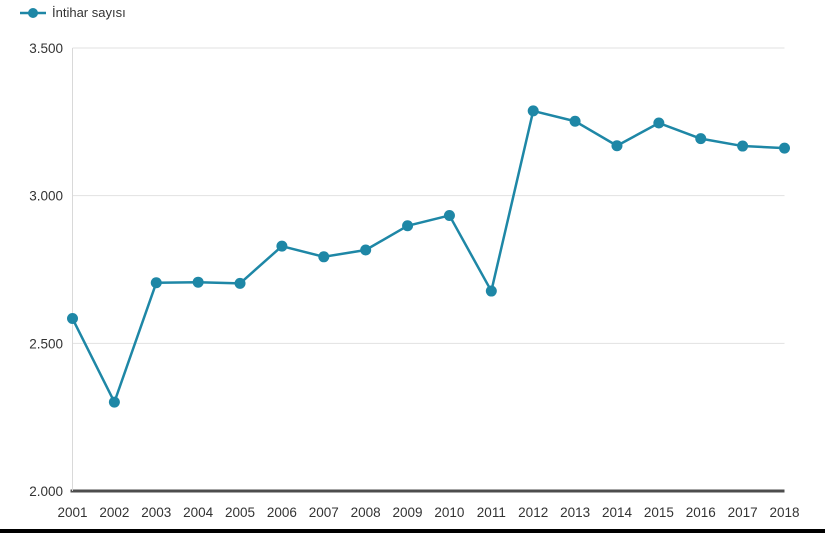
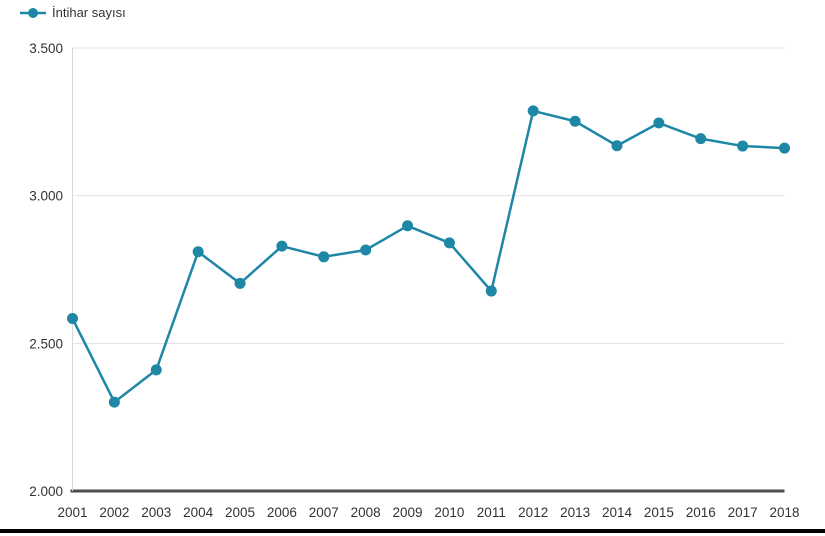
2003: 2700 -> 2410
2004: 2710 -> 2810
2010: 2930 -> 2840
